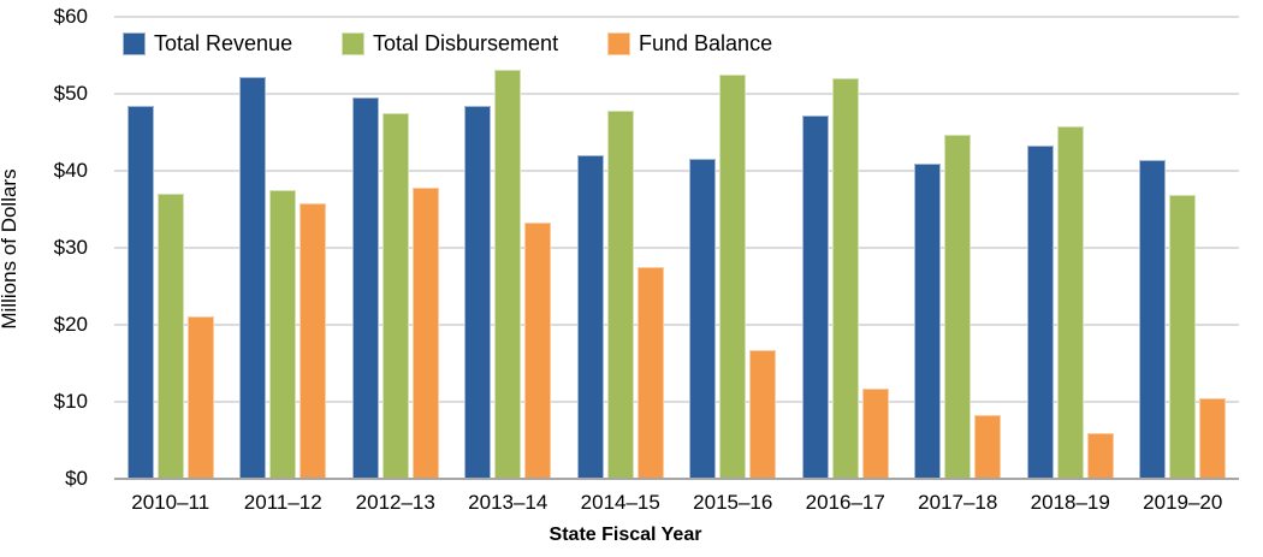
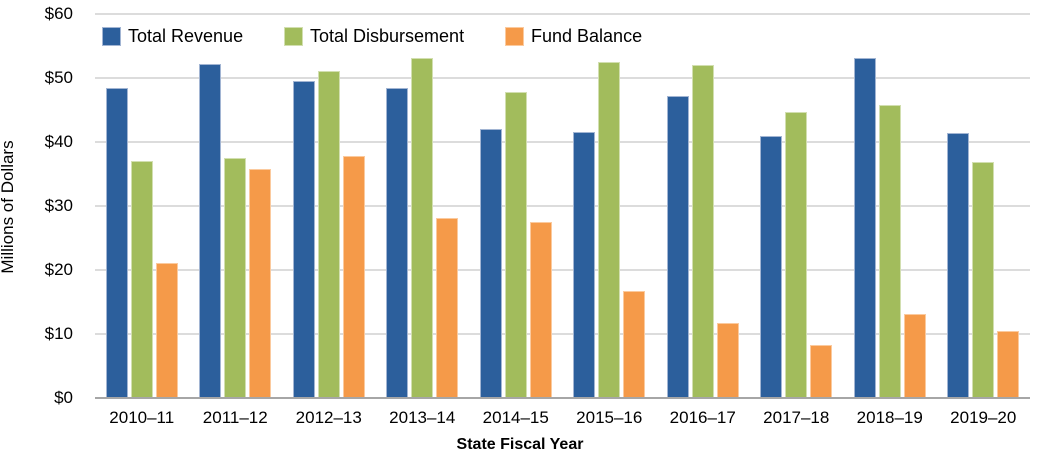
Total Disbursement/2012–13: $47 -> $51
Fund Balance/2013–14: $33 -> $28
Total Revenue/2018–19: $43 -> $53
Fund Balance/2018–19: $6 -> $13
